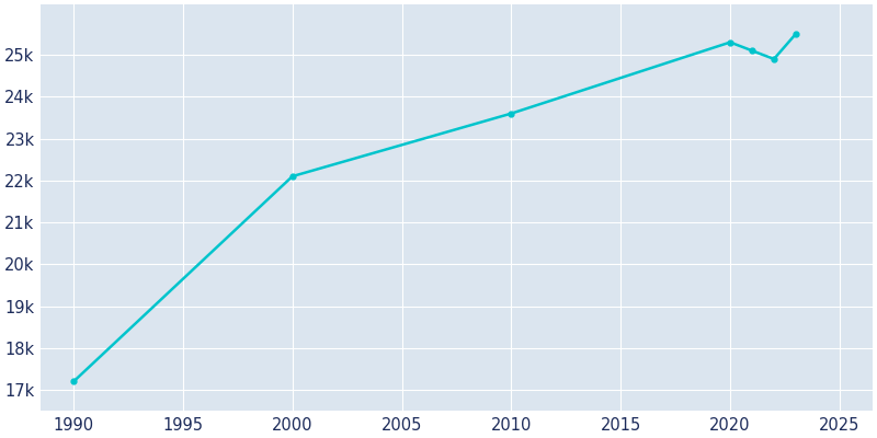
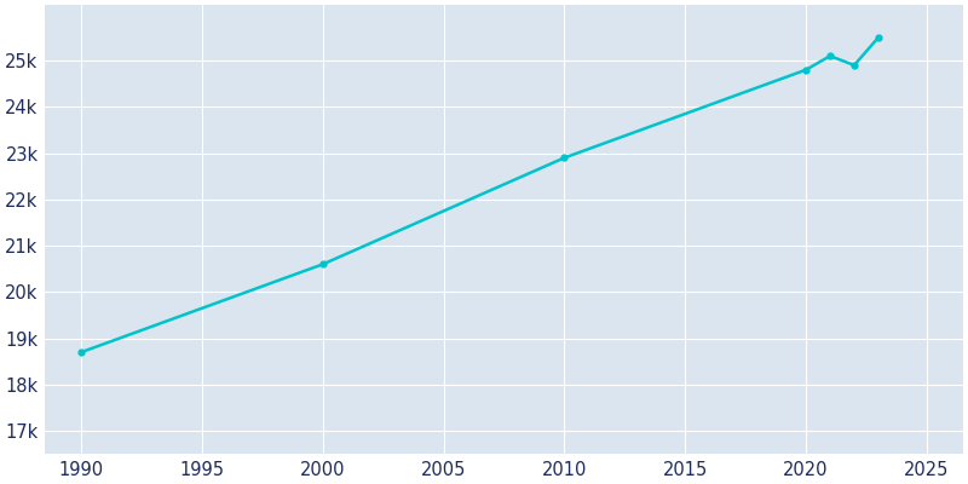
1990: 17.2k -> 18.7k
2000: 22.1k -> 20.6k
2010: 23.6k -> 22.9k
2020: 25.3k -> 24.8k
